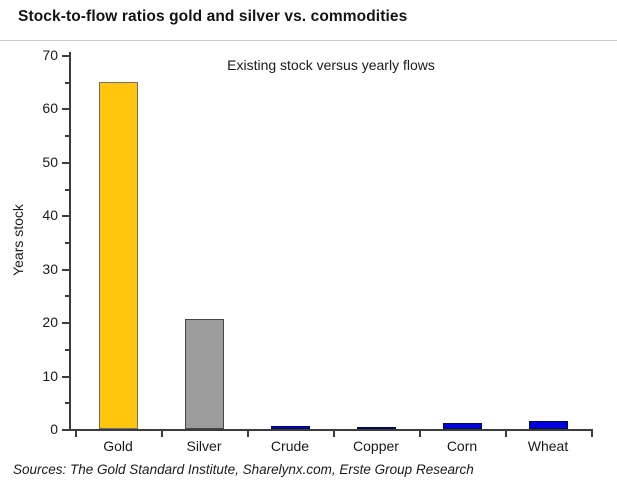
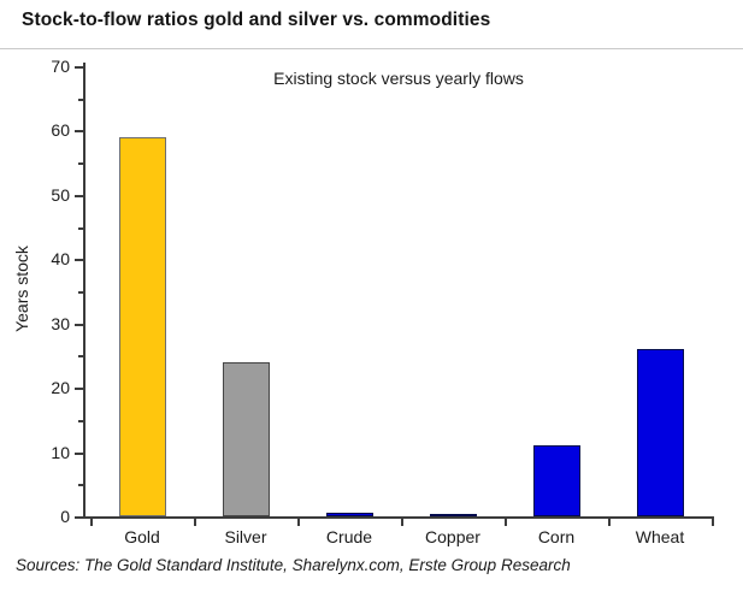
Gold: 65 -> 59
Silver: 20 -> 24
Corn: 1 -> 11
Wheat: 2 -> 26
